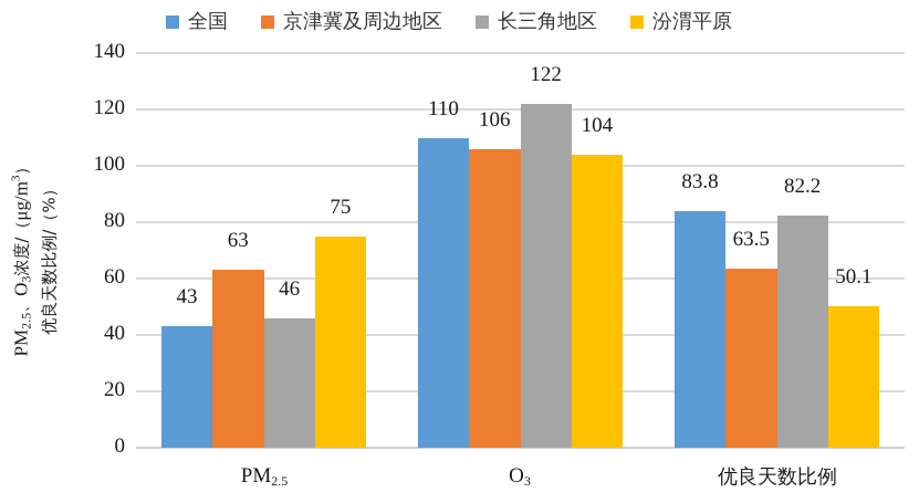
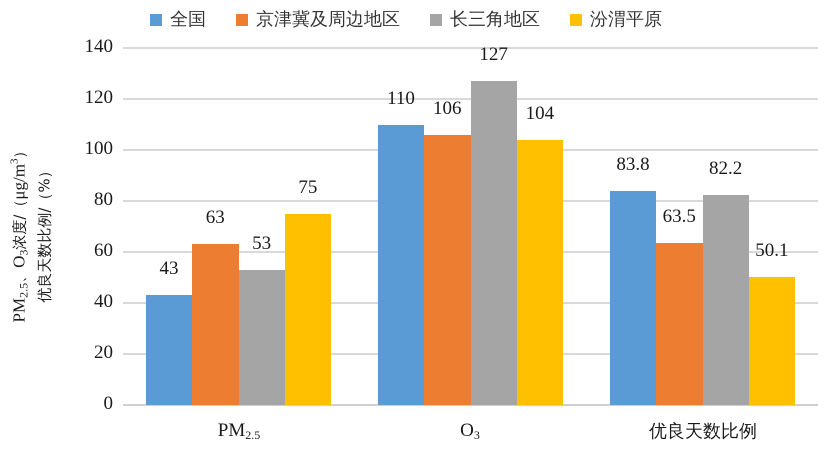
长三角地区/PM2.5: 46 -> 53
长三角地区/O3: 122 -> 127
